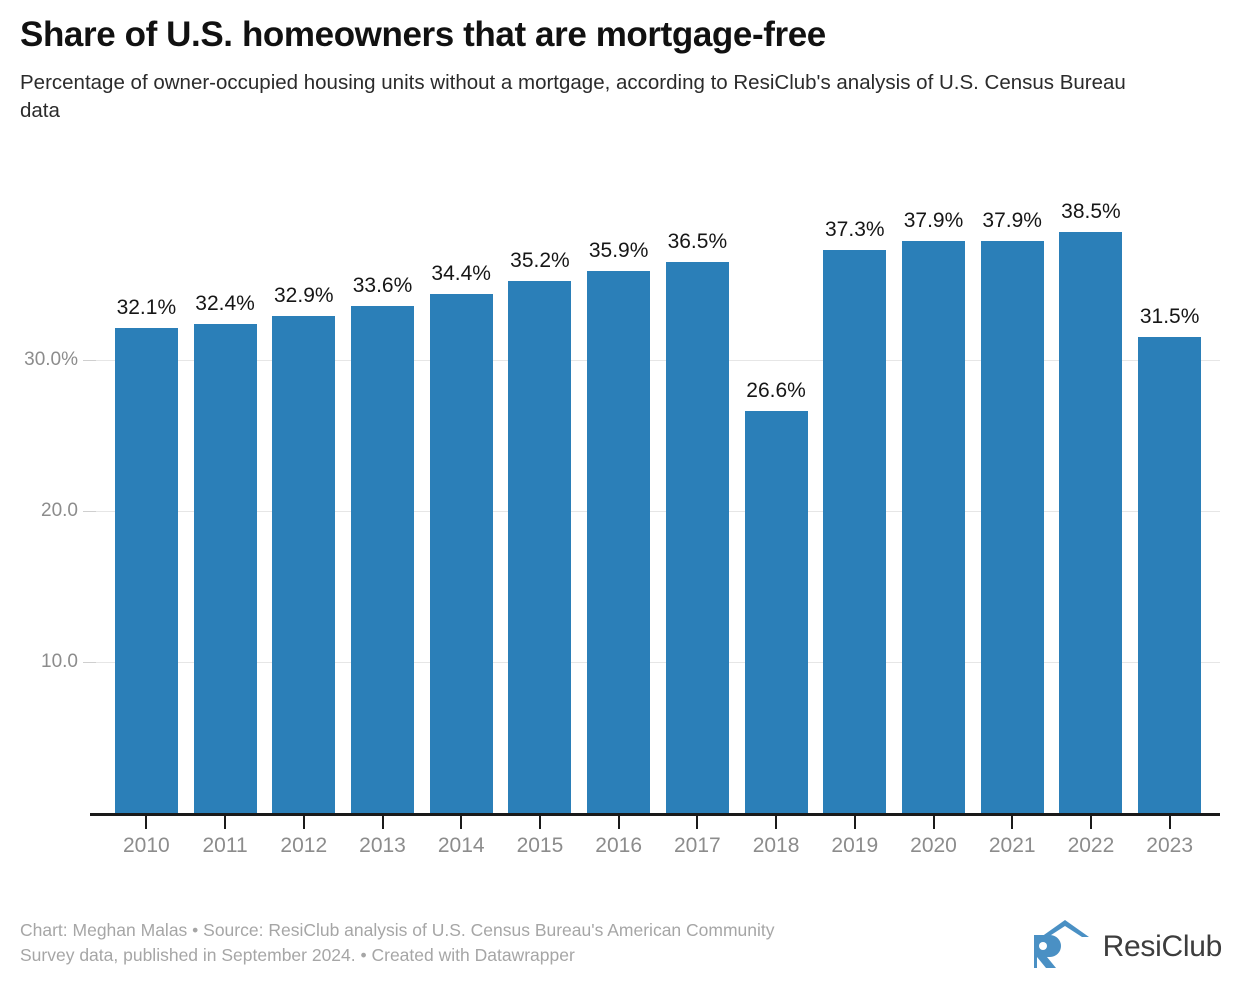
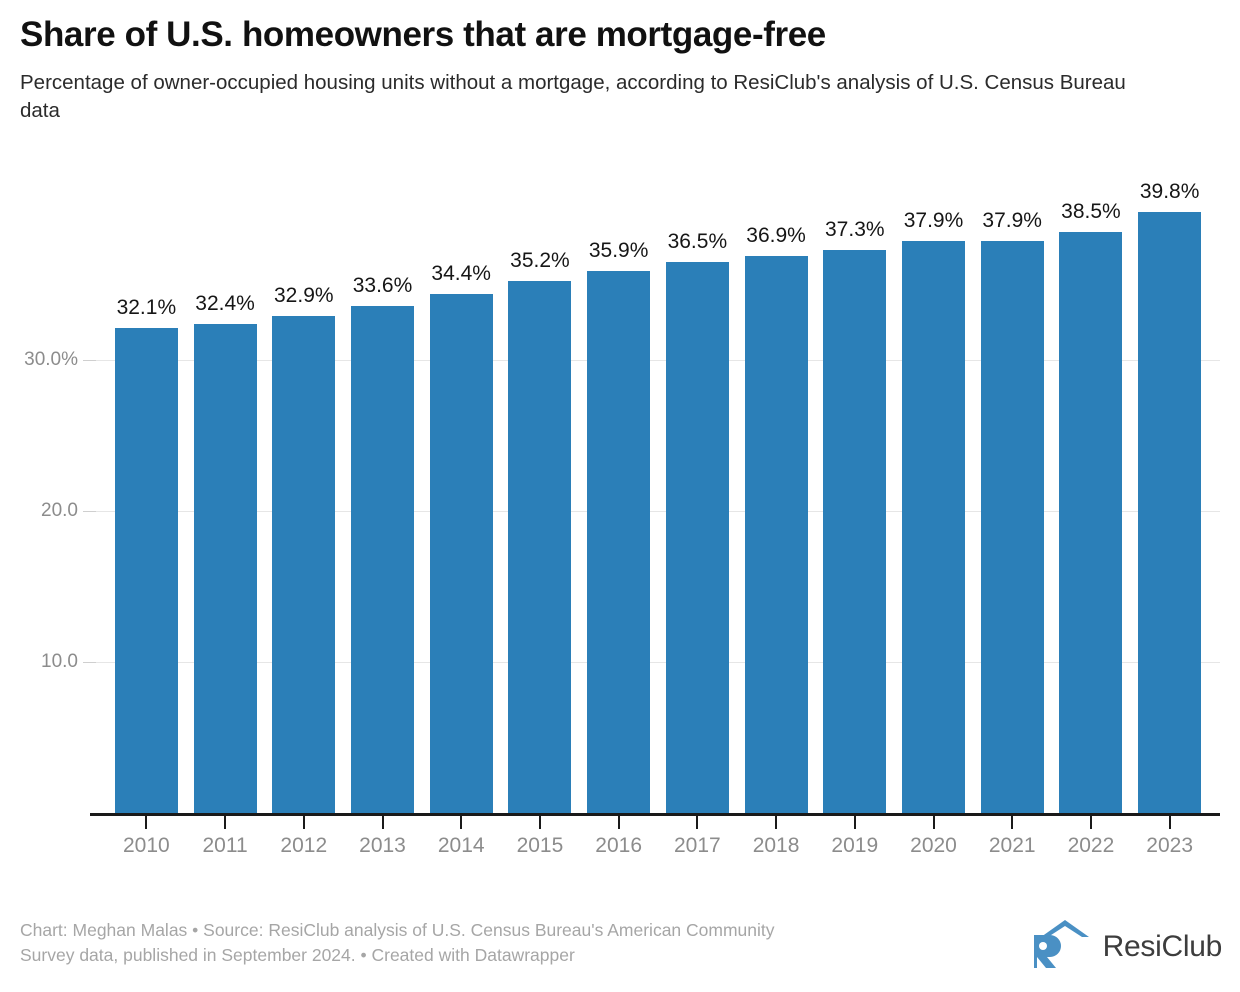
2018: 26.6% -> 36.9%
2023: 31.5% -> 39.8%
